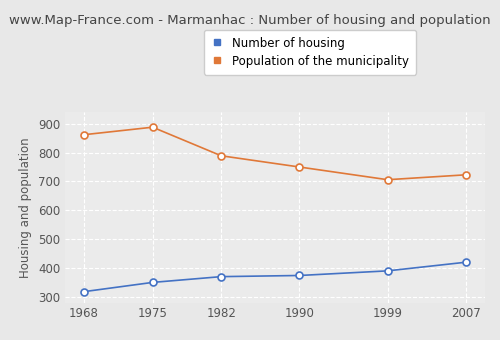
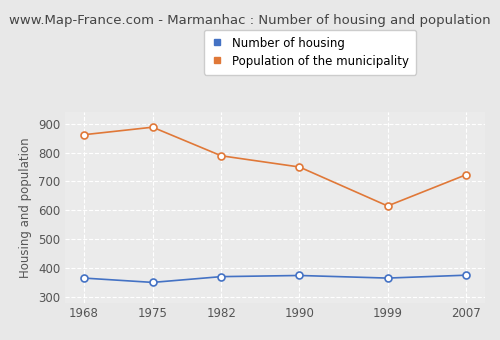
Number of housing/1968: 318 -> 365
Number of housing/1999: 390 -> 365
Population of the municipality/1999: 706 -> 615
Number of housing/2007: 420 -> 375
